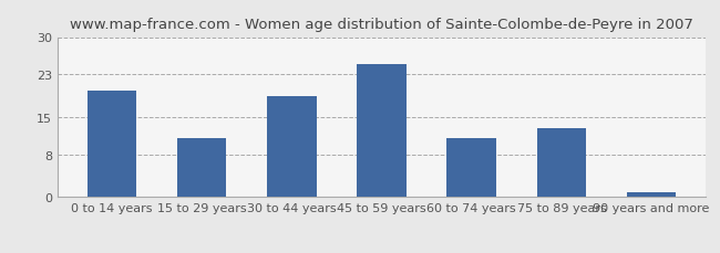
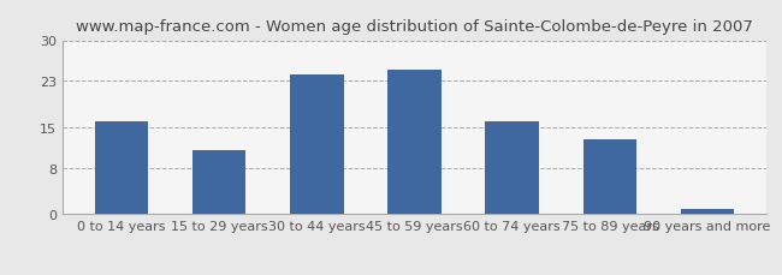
0 to 14 years: 20 -> 16
30 to 44 years: 19 -> 24
60 to 74 years: 11 -> 16
